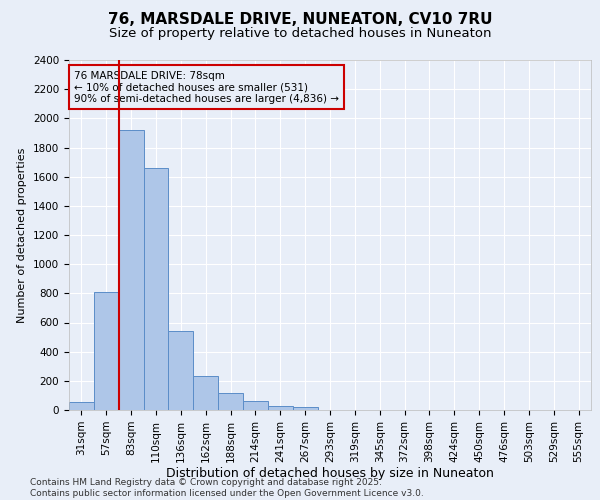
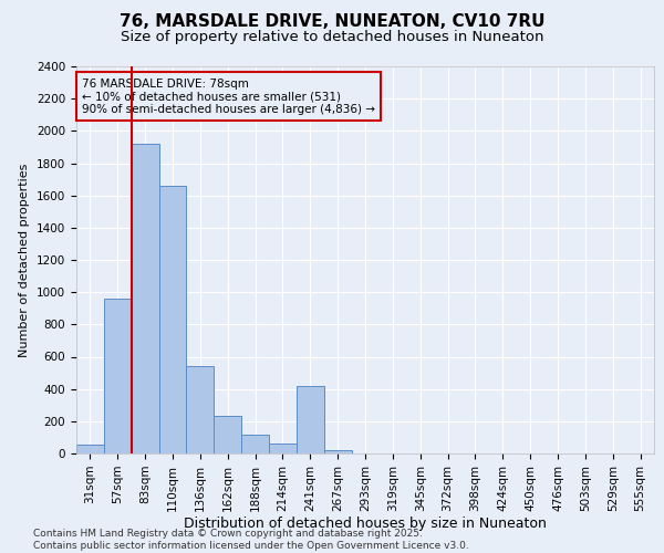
57sqm: 810 -> 960
241sqm: 30 -> 420
